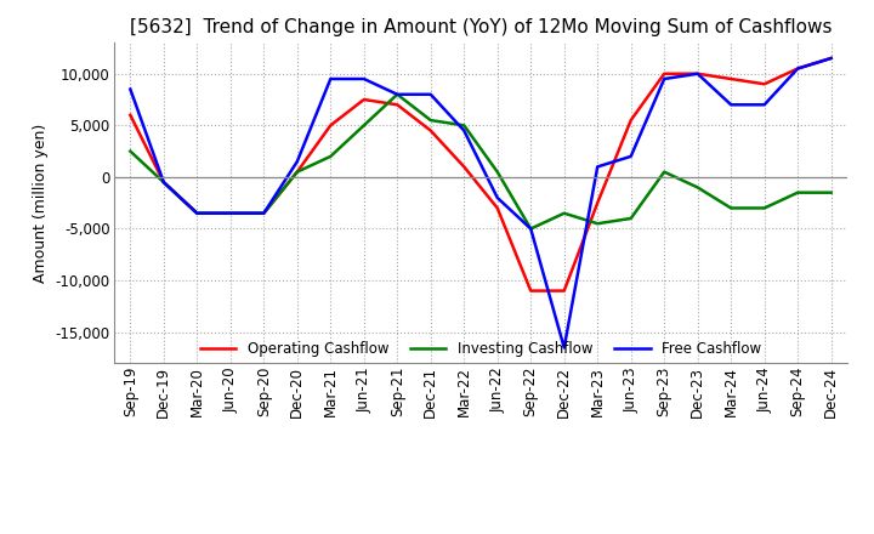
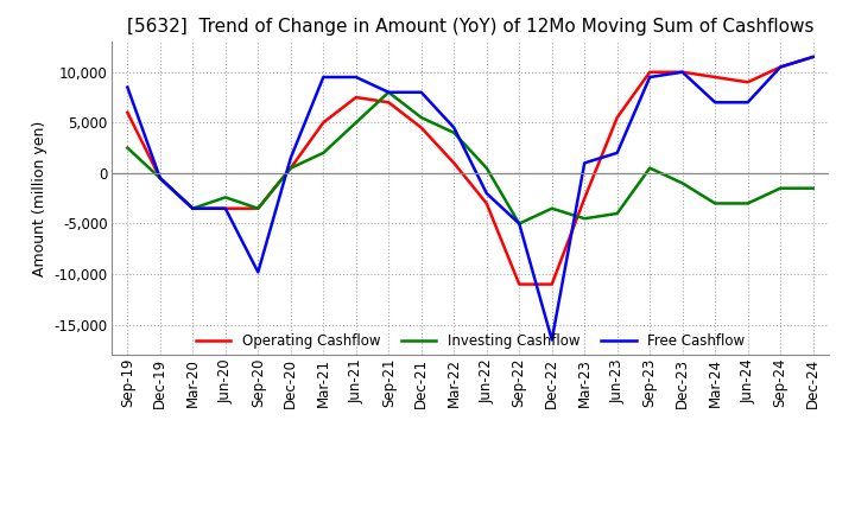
Investing Cashflow/Jun-20: -3,500 -> -2,400
Free Cashflow/Sep-20: -3,500 -> -9,800
Investing Cashflow/Mar-22: 5,000 -> 4,000
